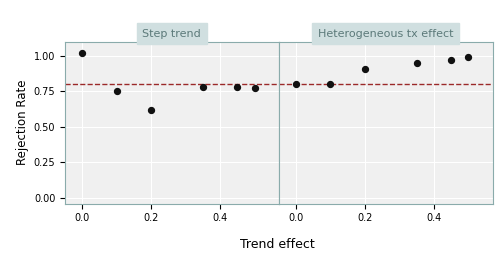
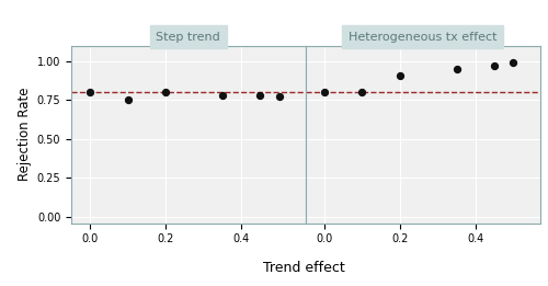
Step trend/0.0: 1.02 -> 0.80
Step trend/0.2: 0.62 -> 0.81
